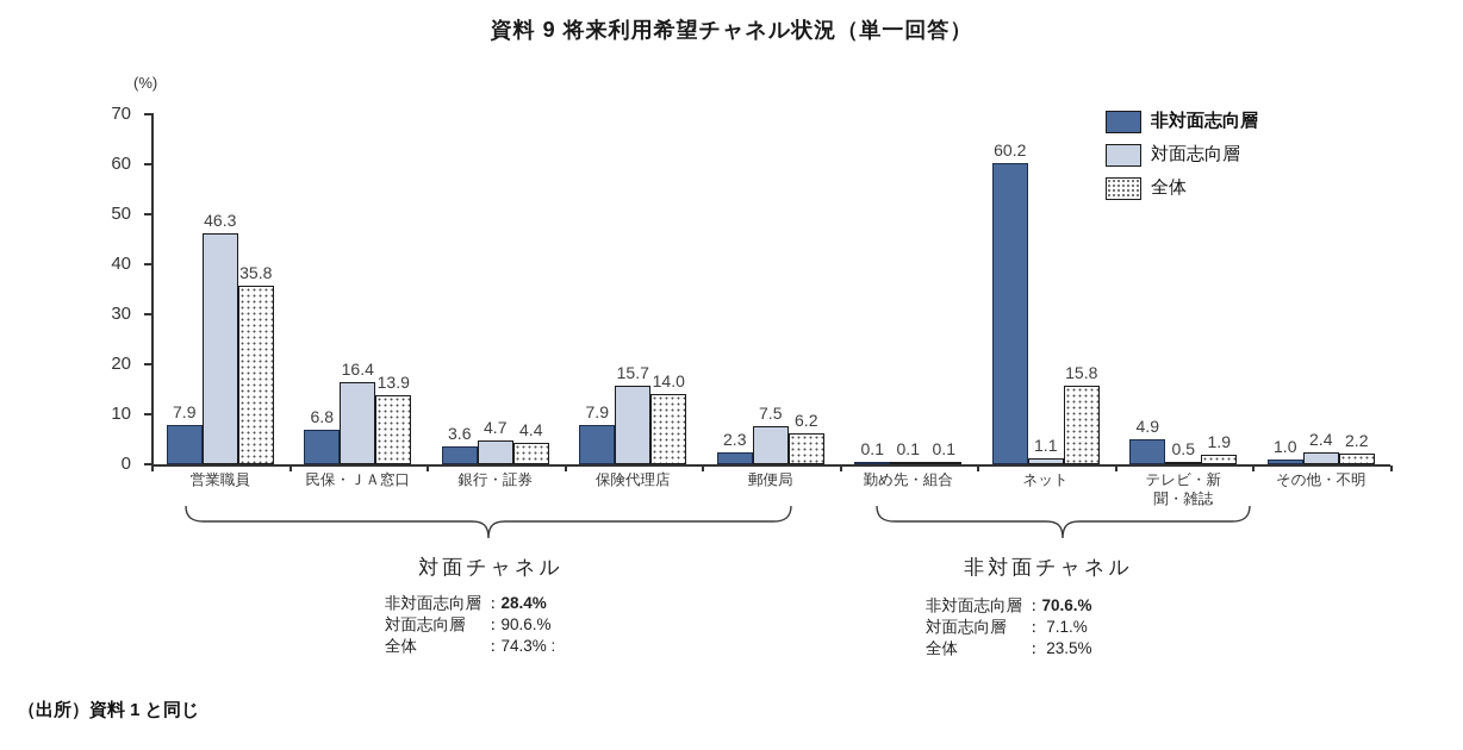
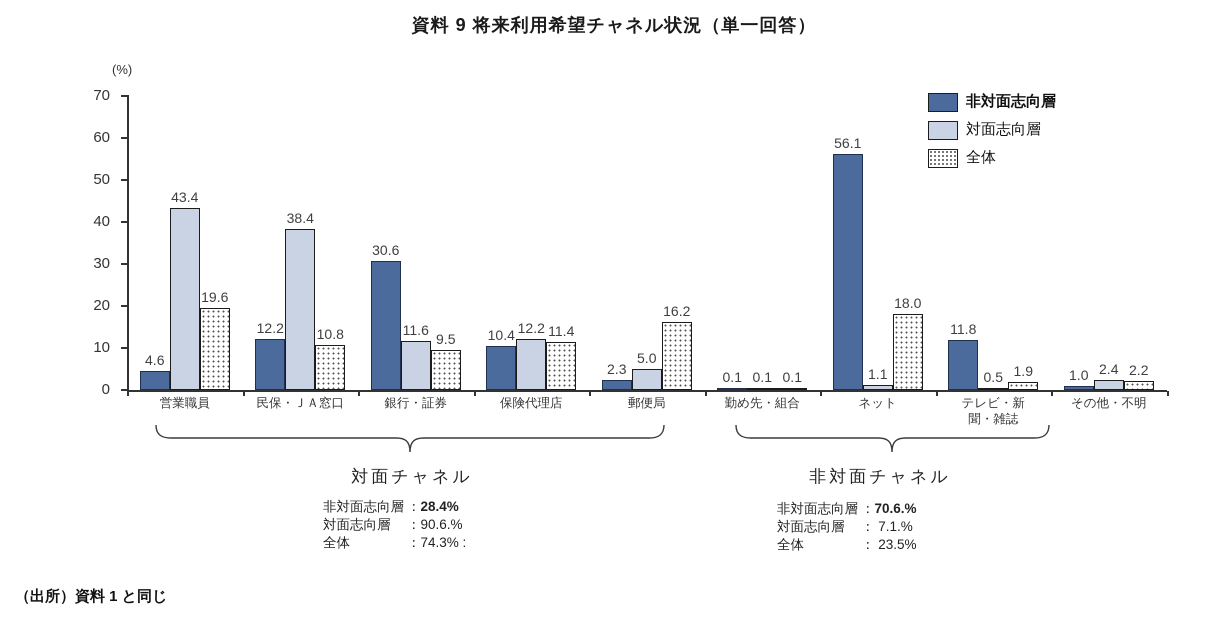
非対面志向層/営業職員: 7.9 -> 4.6
対面志向層/営業職員: 46.3 -> 43.4
全体/営業職員: 35.8 -> 19.6
非対面志向層/民保・ＪＡ窓口: 6.8 -> 12.2
対面志向層/民保・ＪＡ窓口: 16.4 -> 38.4
全体/民保・ＪＡ窓口: 13.9 -> 10.8
非対面志向層/銀行・証券: 3.6 -> 30.6
対面志向層/銀行・証券: 4.7 -> 11.6
全体/銀行・証券: 4.4 -> 9.5
非対面志向層/保険代理店: 7.9 -> 10.4
対面志向層/保険代理店: 15.7 -> 12.2
全体/保険代理店: 14.0 -> 11.4
対面志向層/郵便局: 7.5 -> 5.0
全体/郵便局: 6.2 -> 16.2
非対面志向層/ネット: 60.2 -> 56.1
全体/ネット: 15.8 -> 18.0
非対面志向層/テレビ・新 聞・雑誌: 4.9 -> 11.8
